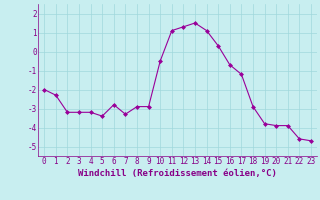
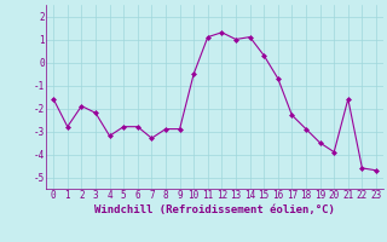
0: -2.0 -> -1.6
1: -2.3 -> -2.8
2: -3.2 -> -1.9
3: -3.2 -> -2.2
5: -3.4 -> -2.8
13: 1.5 -> 1.0
17: -1.2 -> -2.3
19: -3.8 -> -3.5
21: -3.9 -> -1.6
